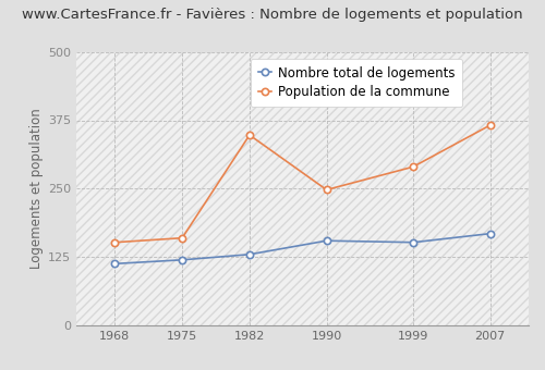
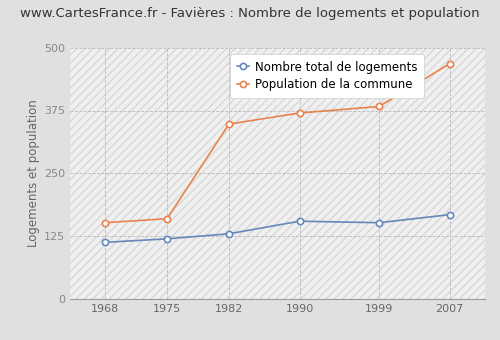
Population de la commune/1990: 248 -> 370
Population de la commune/1999: 290 -> 383
Population de la commune/2007: 366 -> 468
